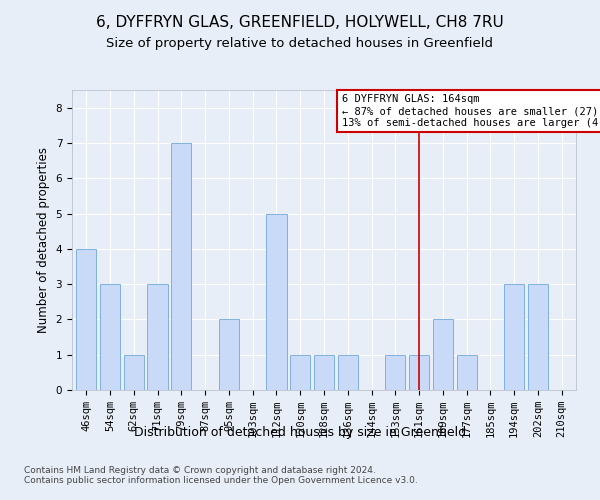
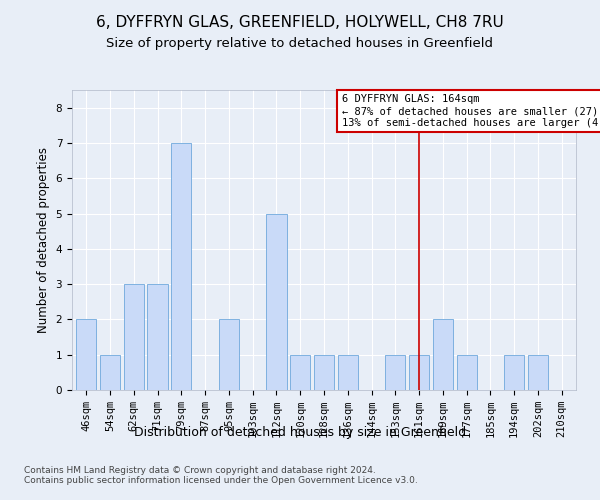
46sqm: 4 -> 2
54sqm: 3 -> 1
62sqm: 1 -> 3
194sqm: 3 -> 1
202sqm: 3 -> 1
